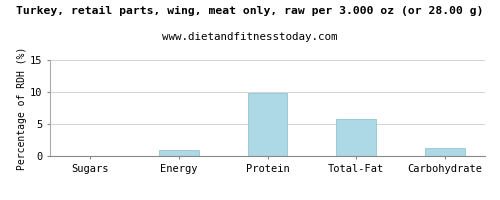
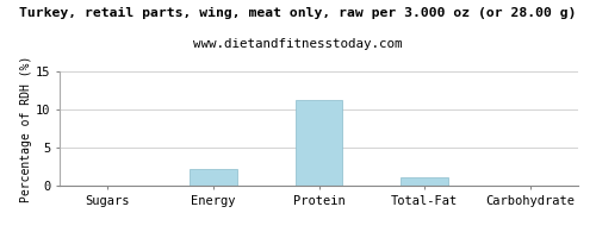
Energy: 1.0 -> 2.2
Protein: 9.8 -> 11.2
Total-Fat: 5.8 -> 1.1
Carbohydrate: 1.2 -> 0.1
